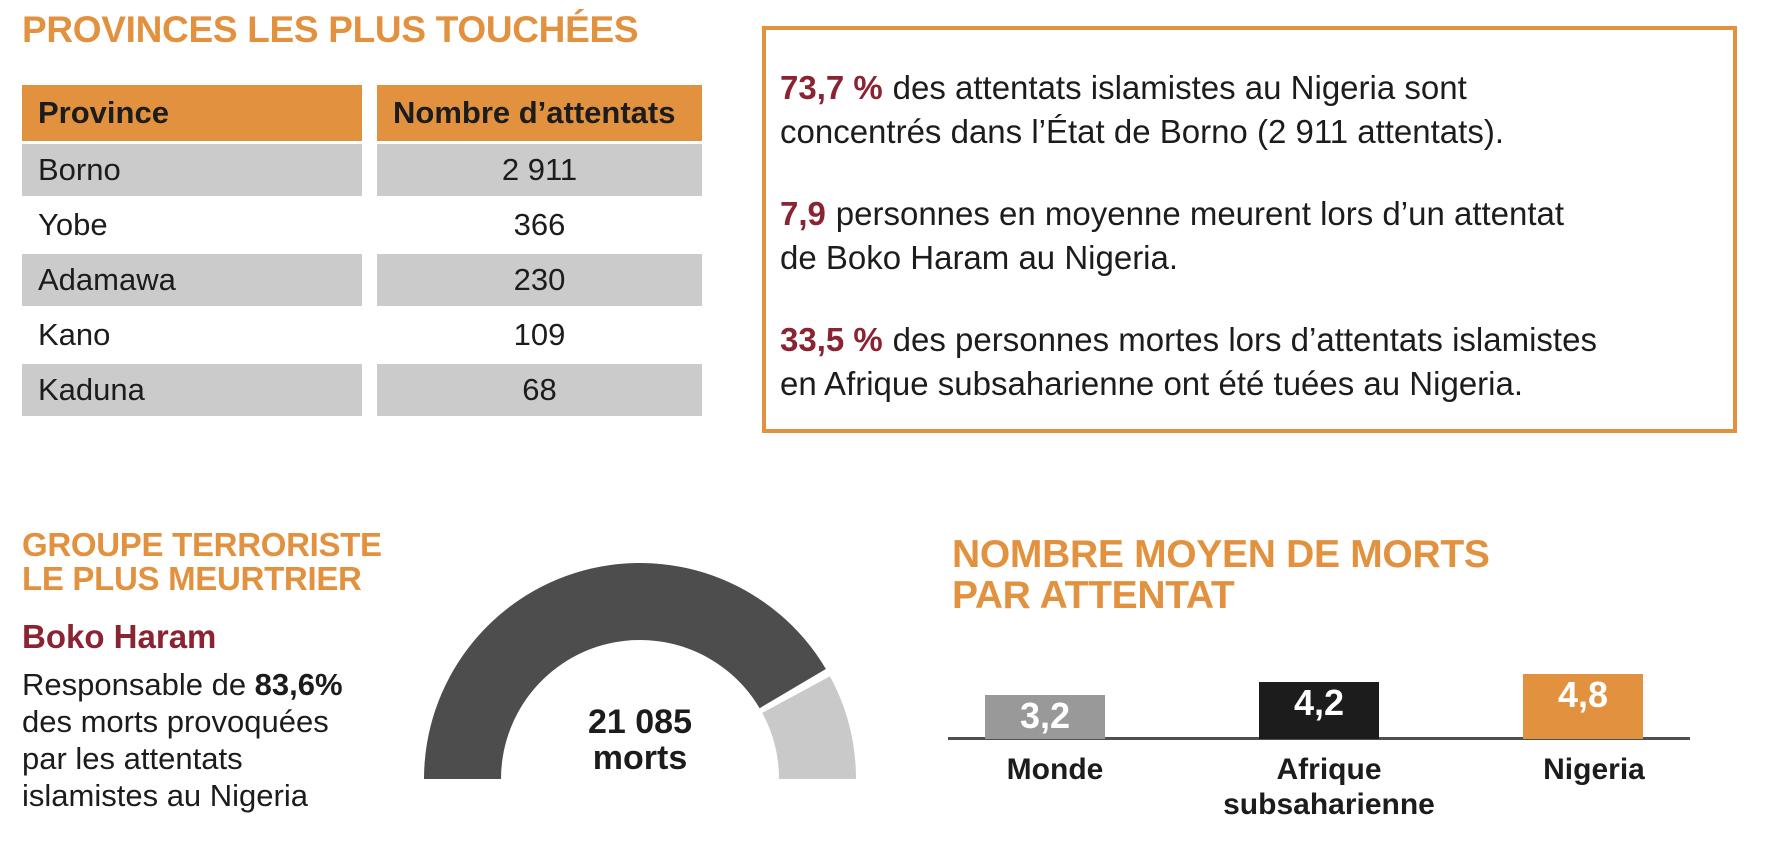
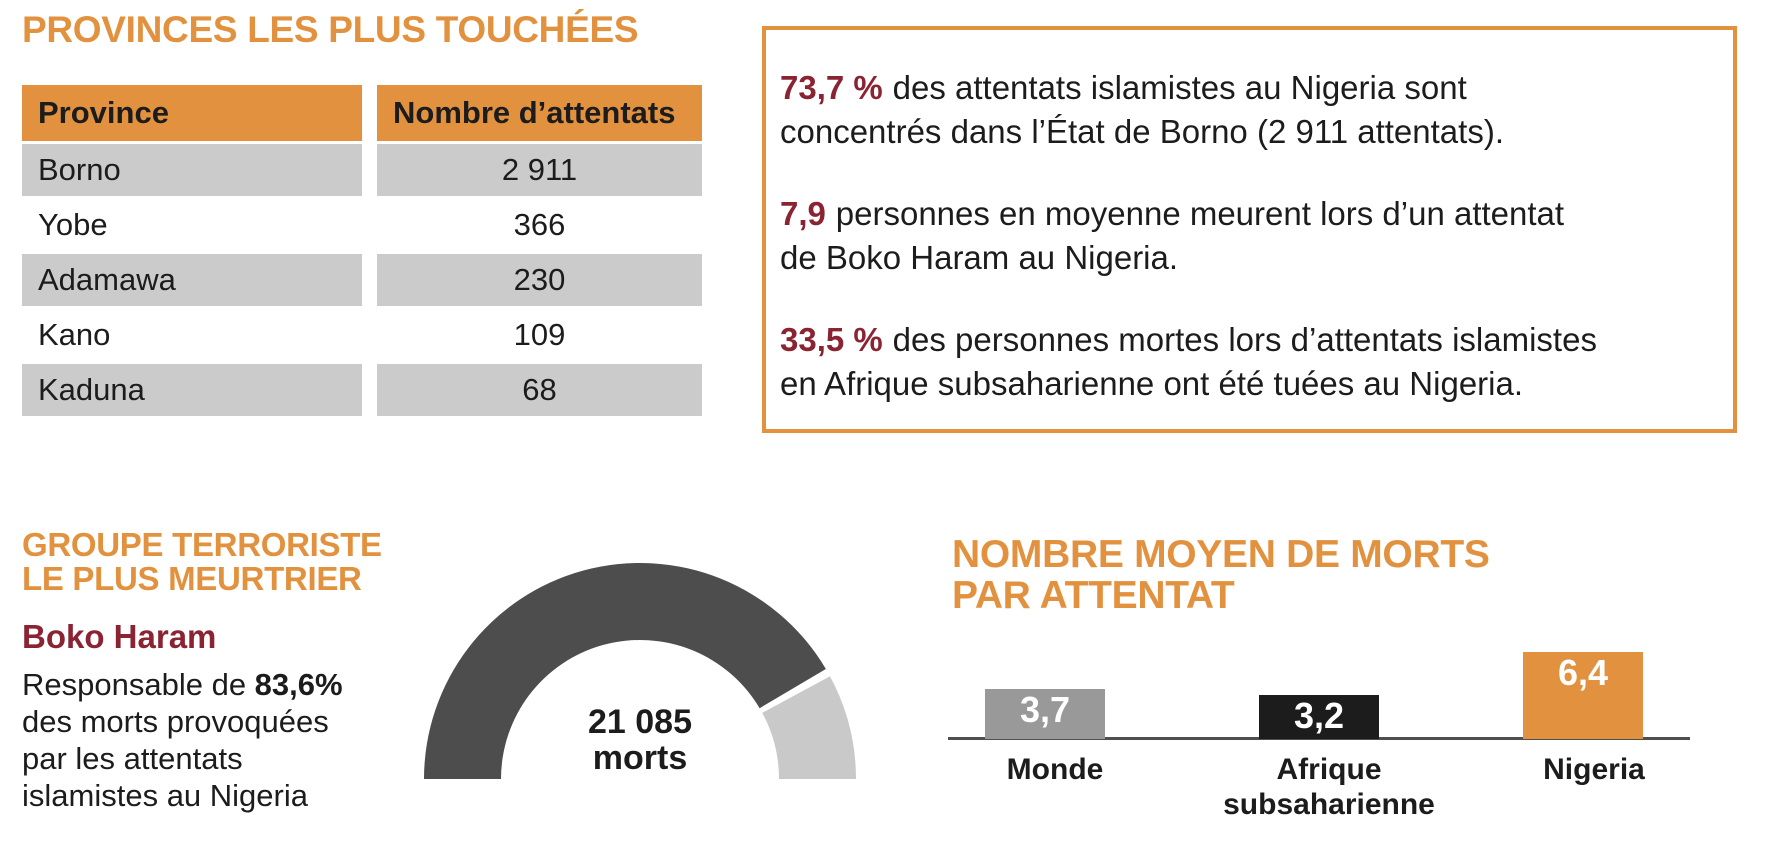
NOMBRE MOYEN DE MORTS PAR ATTENTAT/Monde: 3,2 -> 3,7
NOMBRE MOYEN DE MORTS PAR ATTENTAT/Afrique subsaharienne: 4,2 -> 3,2
NOMBRE MOYEN DE MORTS PAR ATTENTAT/Nigeria: 4,8 -> 6,4
